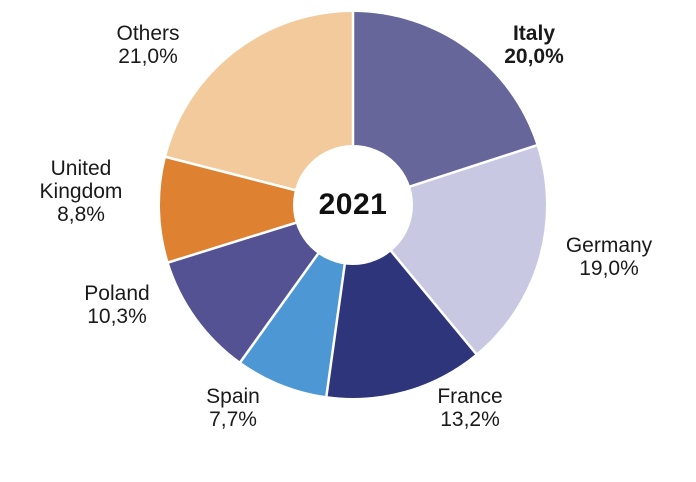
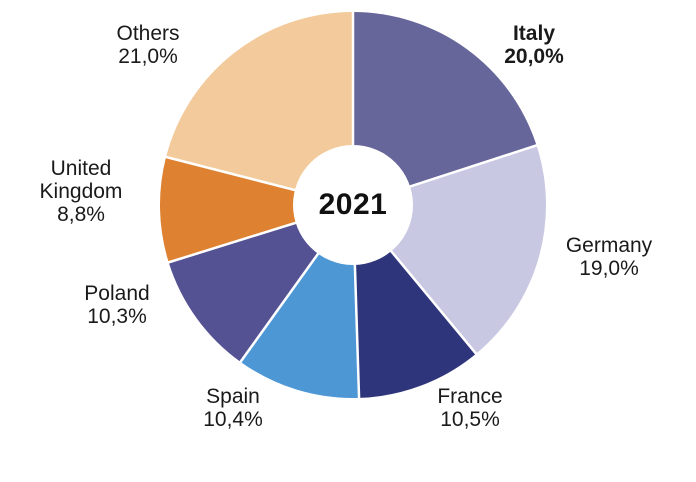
France: 13,2% -> 10,5%
Spain: 7,7% -> 10,4%
